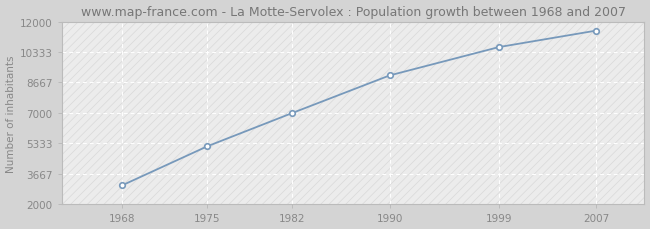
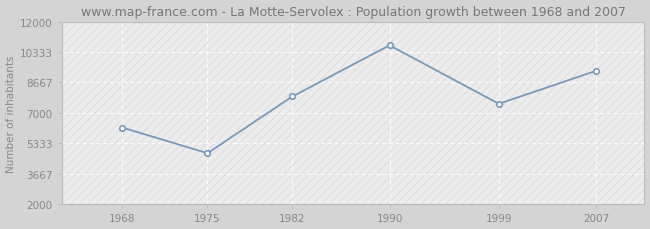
1968: 3000 -> 6200
1975: 5200 -> 4800
1982: 7000 -> 7900
1990: 9000 -> 10700
1999: 10600 -> 7500
2007: 11500 -> 9300
